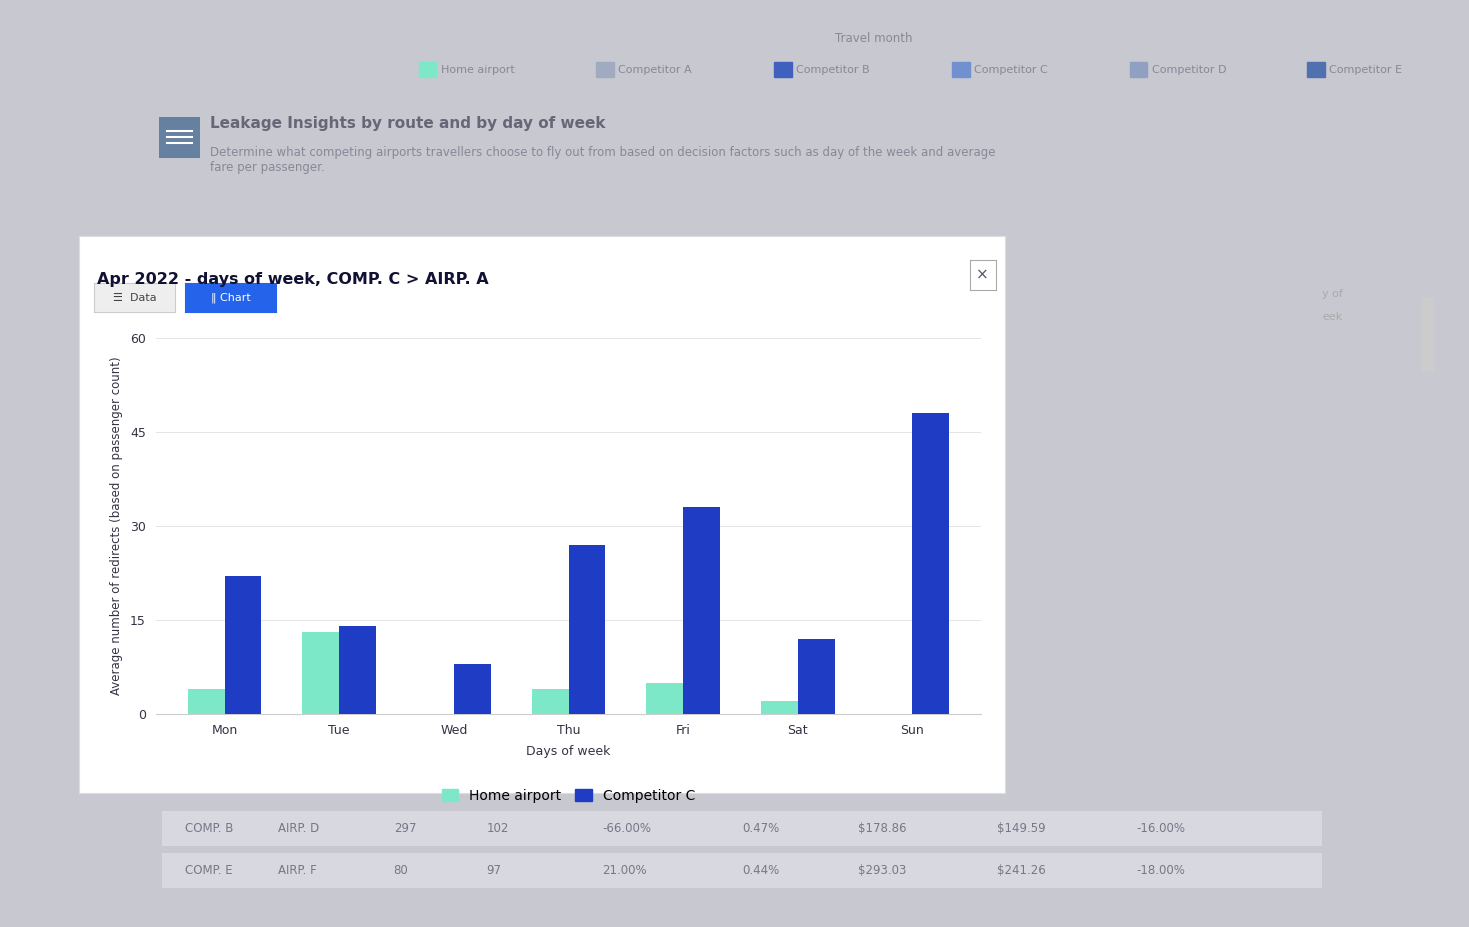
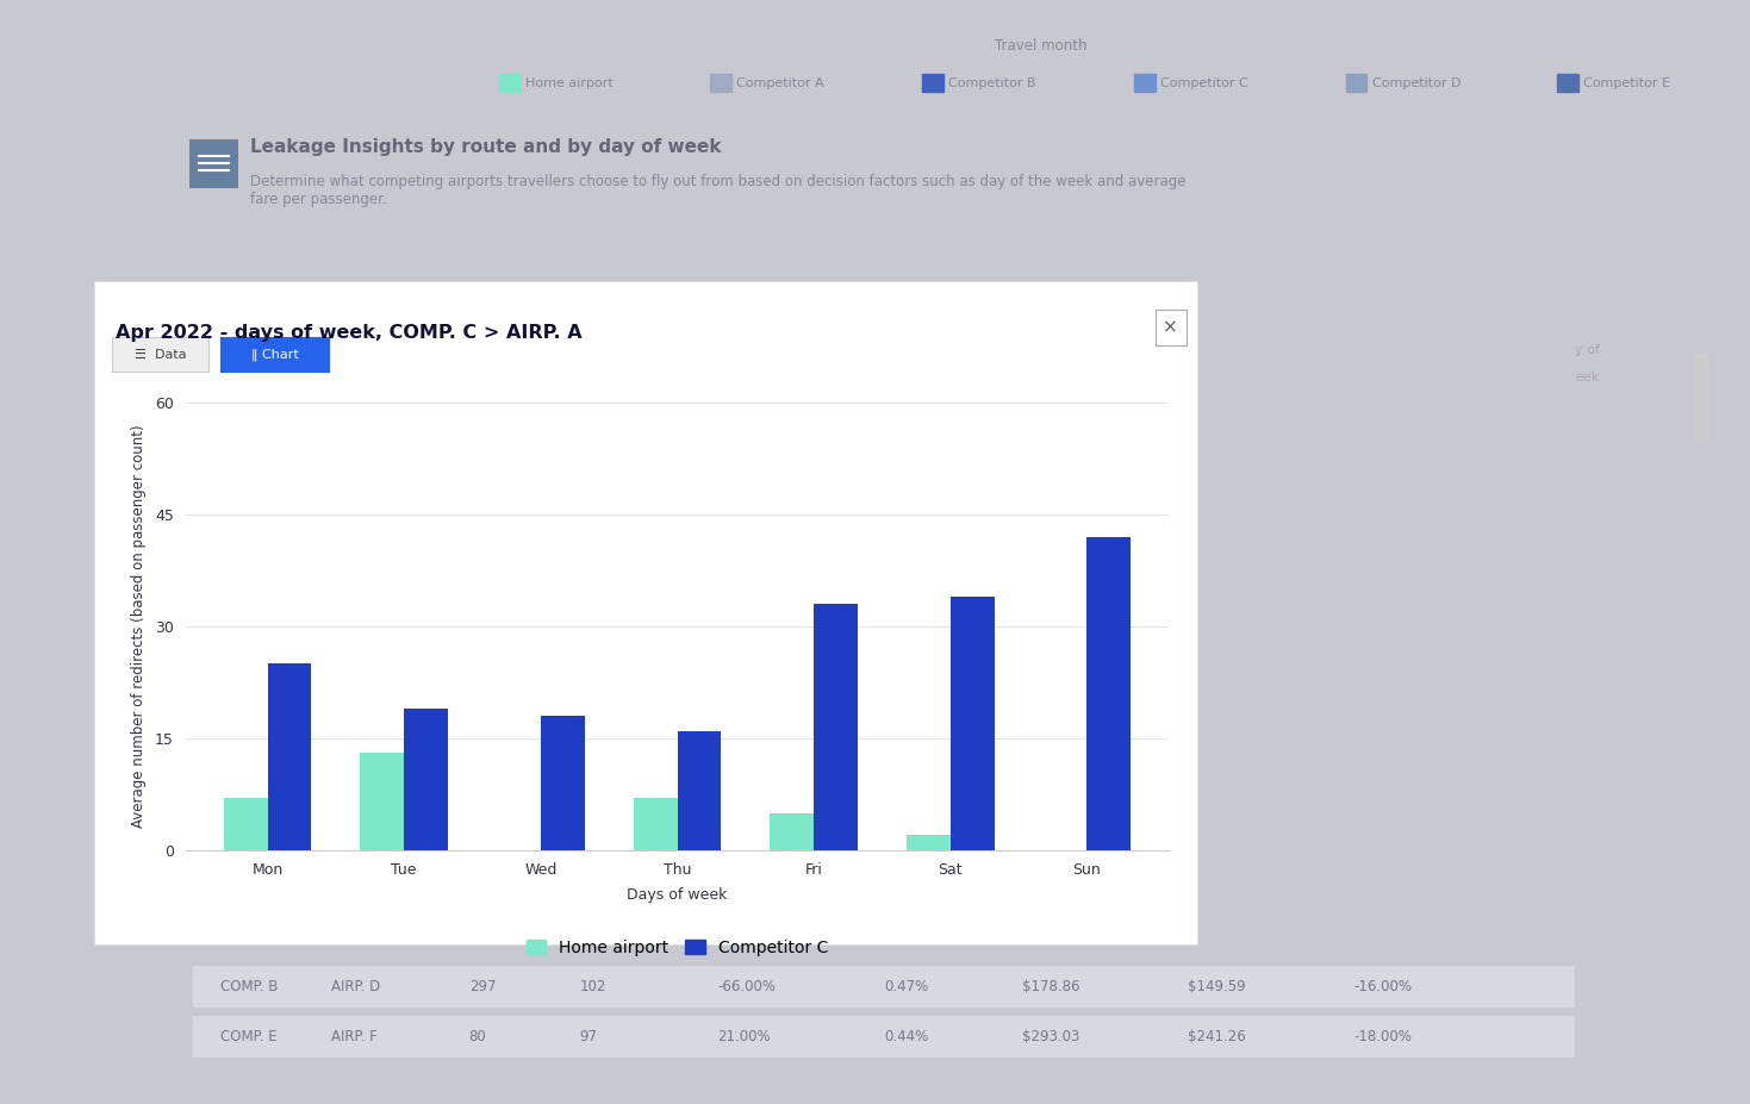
Home airport/Mon: 4 -> 7
Competitor C/Mon: 22 -> 25
Competitor C/Tue: 14 -> 19
Competitor C/Wed: 8 -> 18
Home airport/Thu: 4 -> 7
Competitor C/Thu: 27 -> 16
Competitor C/Sat: 12 -> 34
Competitor C/Sun: 48 -> 42
